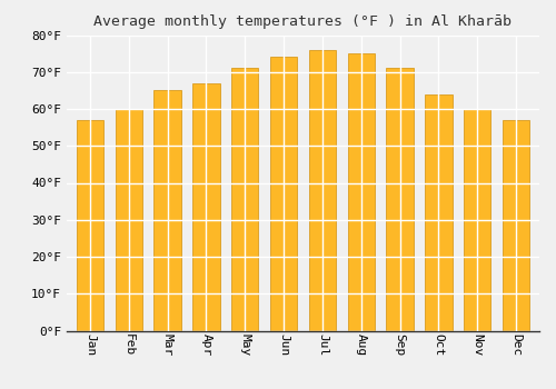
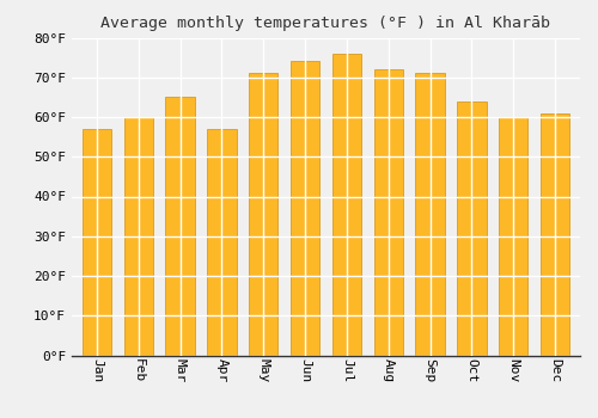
Apr: 67°F -> 57°F
Aug: 75°F -> 72°F
Dec: 57°F -> 61°F
